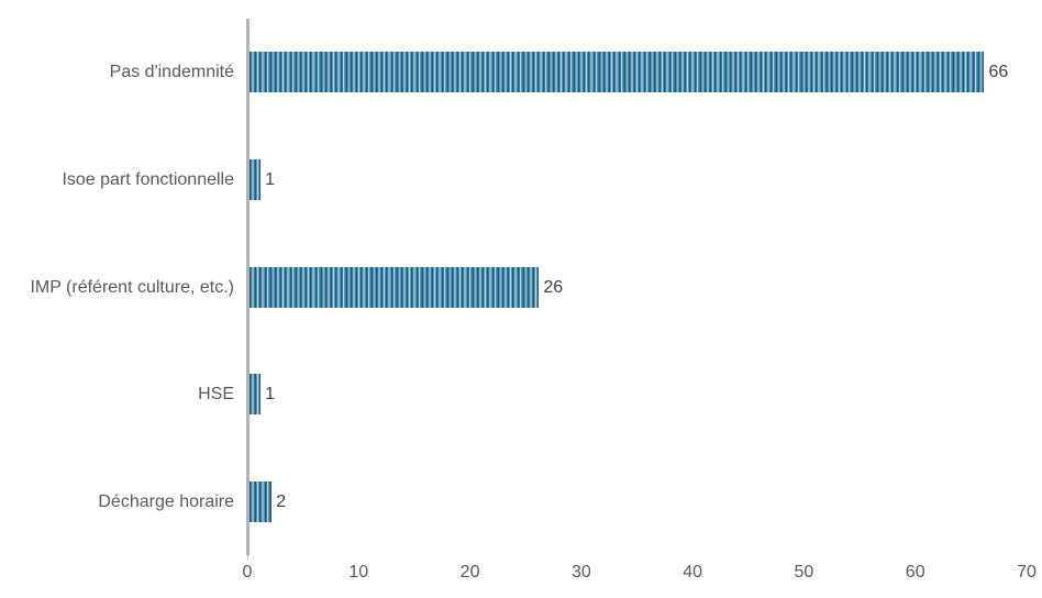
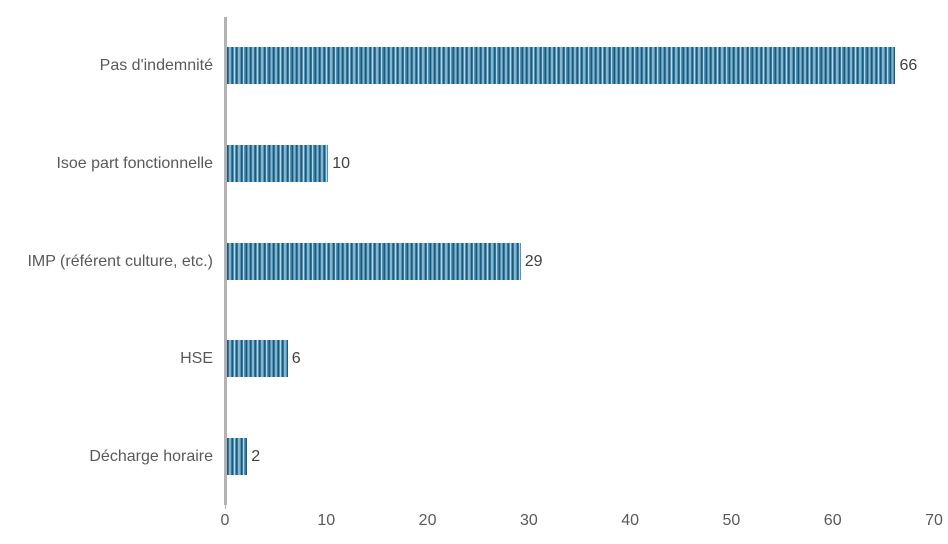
Isoe part fonctionnelle: 1 -> 10
IMP (référent culture, etc.): 26 -> 29
HSE: 1 -> 6
